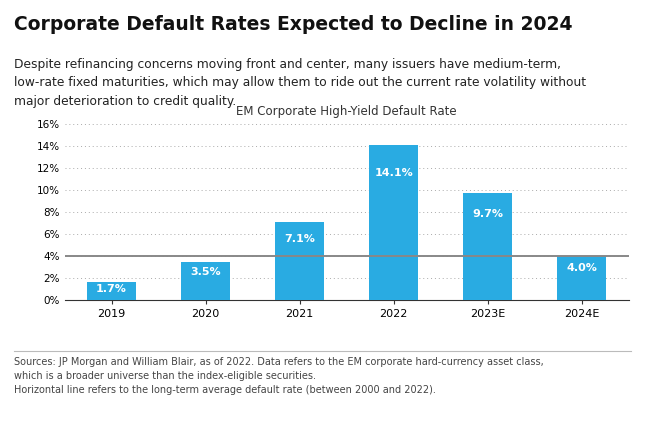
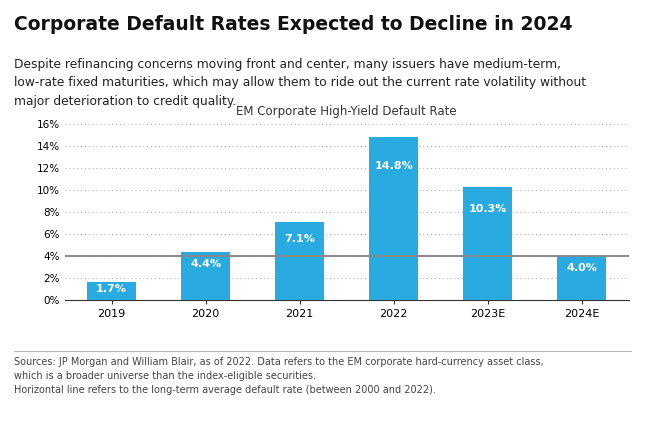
2020: 3.5% -> 4.4%
2022: 14.1% -> 14.8%
2023E: 9.7% -> 10.3%
